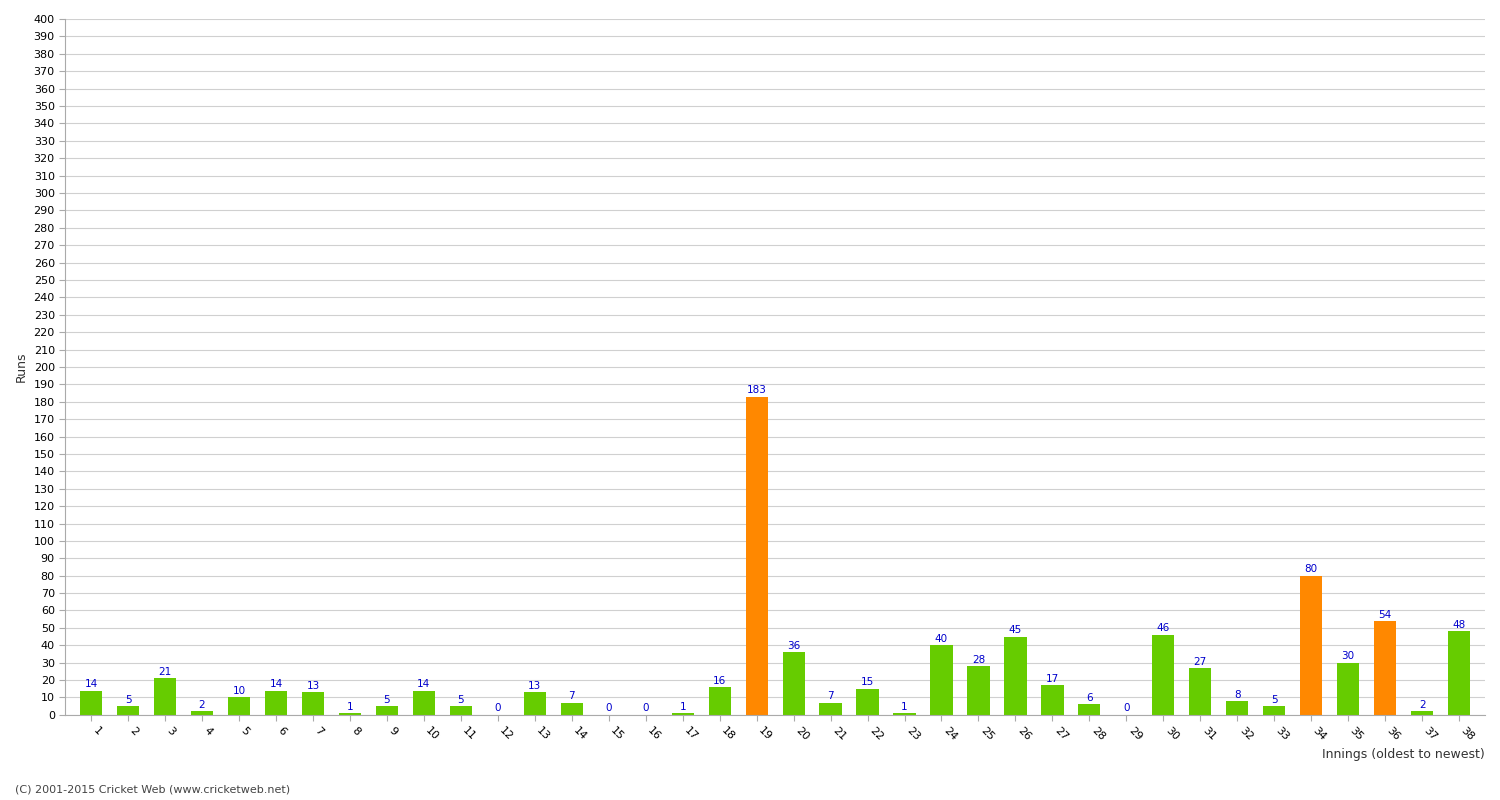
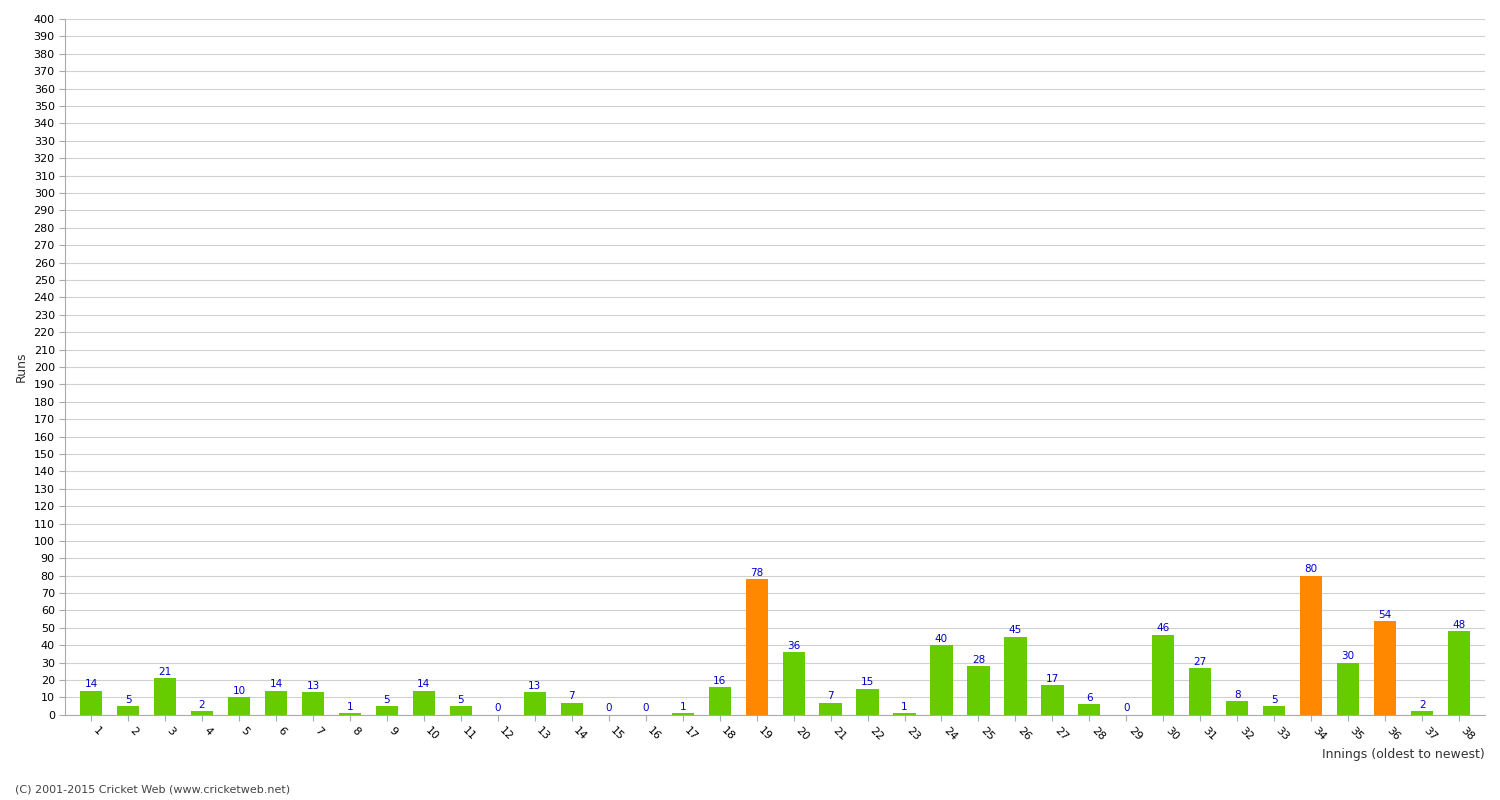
19: 183 -> 78
